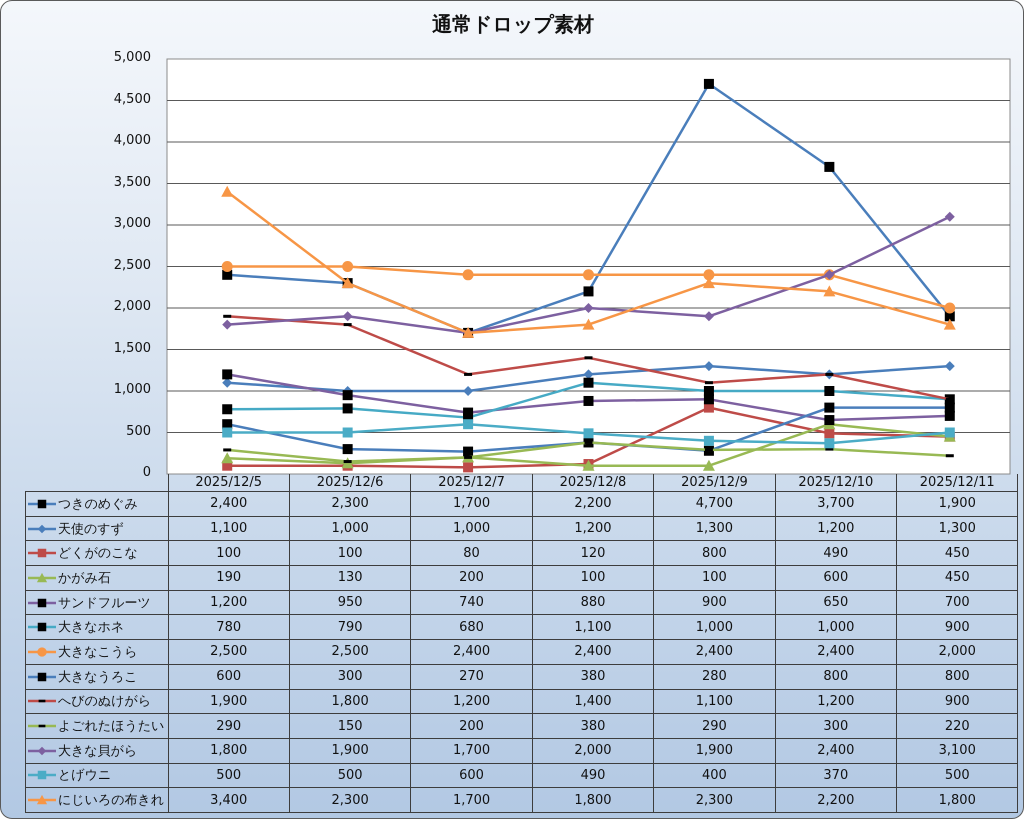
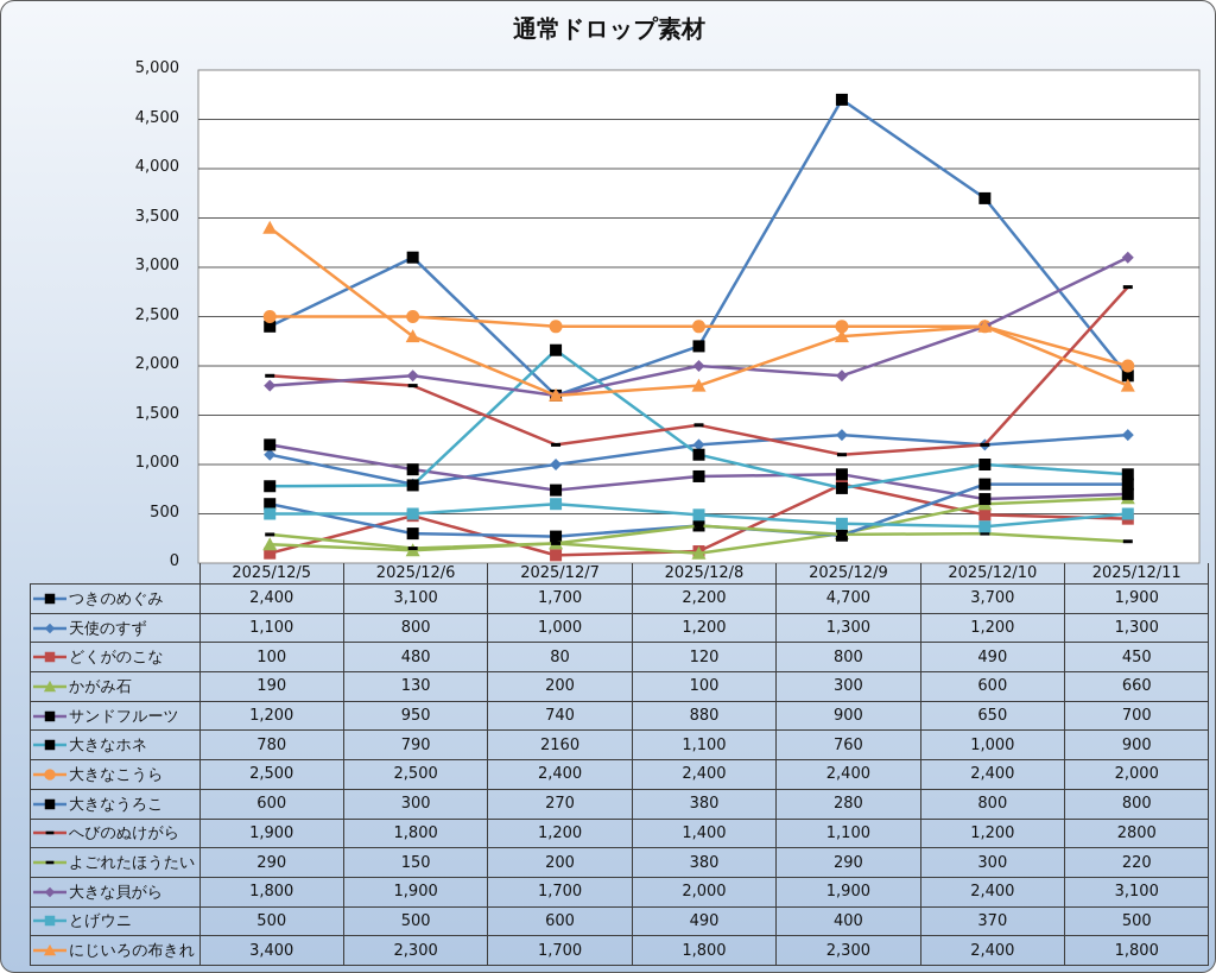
つきのめぐみ/2025/12/6: 2,300 -> 3,100
天使のすず/2025/12/6: 1,000 -> 800
どくがのこな/2025/12/6: 100 -> 480
大きなホネ/2025/12/7: 680 -> 2160
かがみ石/2025/12/9: 100 -> 300
大きなホネ/2025/12/9: 1,000 -> 760
にじいろの布きれ/2025/12/10: 2,200 -> 2,400
かがみ石/2025/12/11: 450 -> 660
へびのぬけがら/2025/12/11: 900 -> 2800
